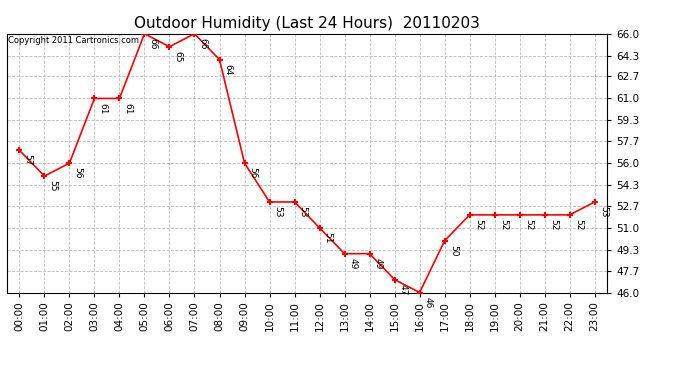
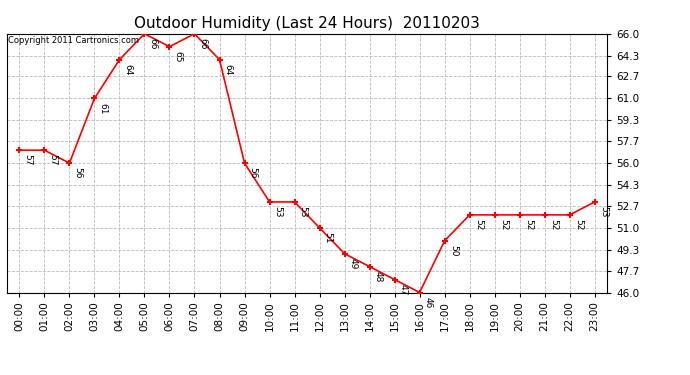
01:00: 55 -> 57
04:00: 61 -> 64
14:00: 49 -> 48
